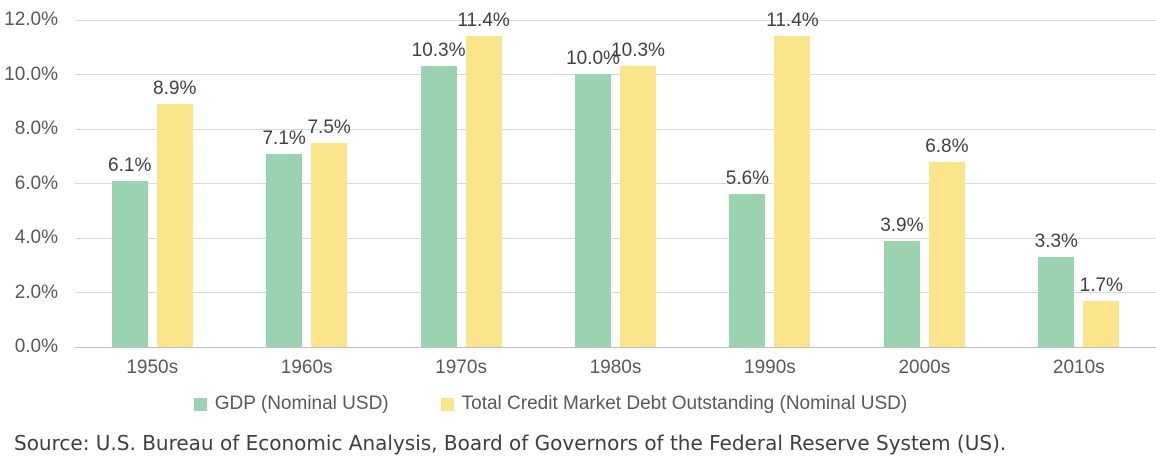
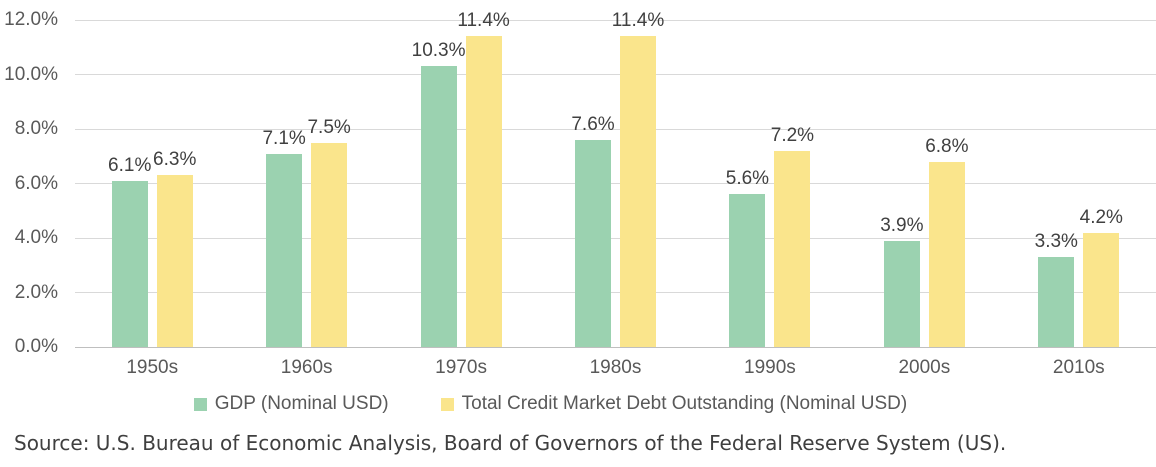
Total Credit Market Debt Outstanding (Nominal USD)/1950s: 8.9% -> 6.3%
GDP (Nominal USD)/1980s: 10.0% -> 7.6%
Total Credit Market Debt Outstanding (Nominal USD)/1980s: 10.3% -> 11.4%
Total Credit Market Debt Outstanding (Nominal USD)/1990s: 11.4% -> 7.2%
Total Credit Market Debt Outstanding (Nominal USD)/2010s: 1.7% -> 4.2%
